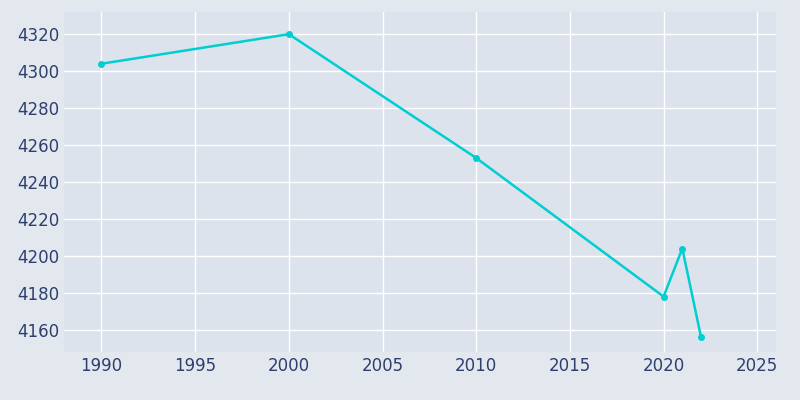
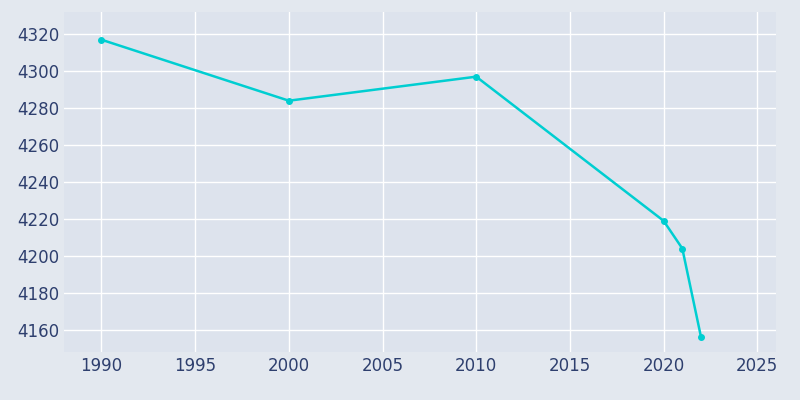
1990: 4304 -> 4317
2000: 4320 -> 4284
2010: 4253 -> 4297
2020: 4178 -> 4219
